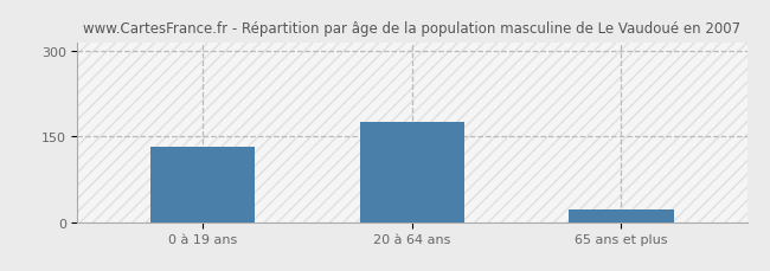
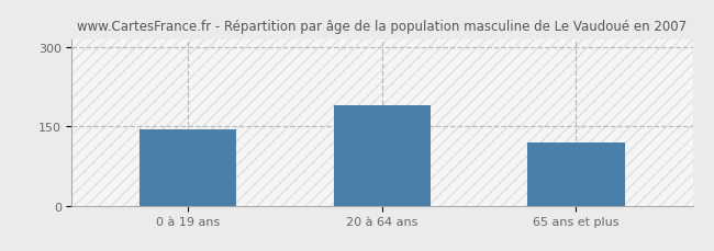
0 à 19 ans: 133 -> 145
20 à 64 ans: 176 -> 190
65 ans et plus: 22 -> 120
